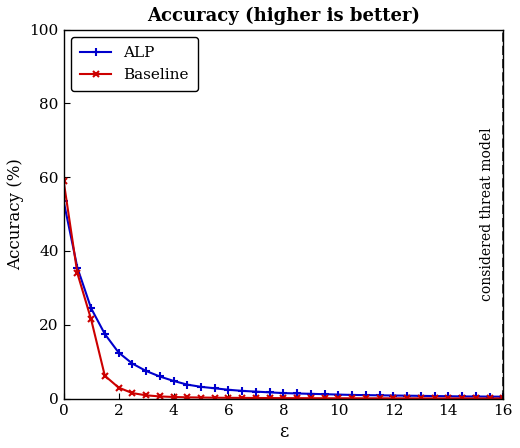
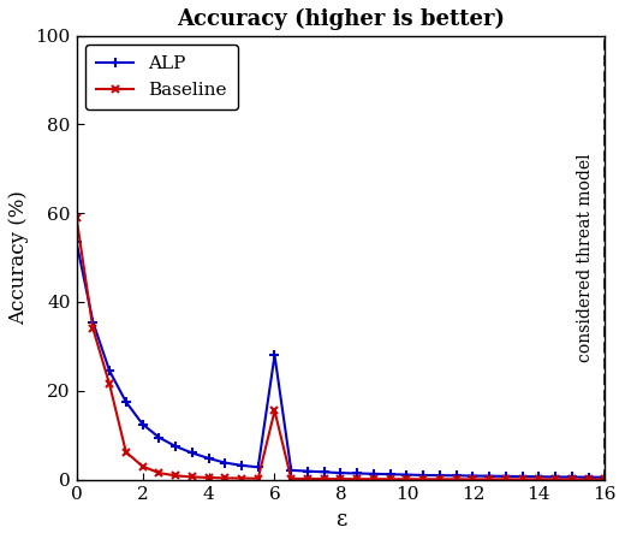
ALP/6: 2.4 -> 28.0
Baseline/6: 0.2 -> 15.5
